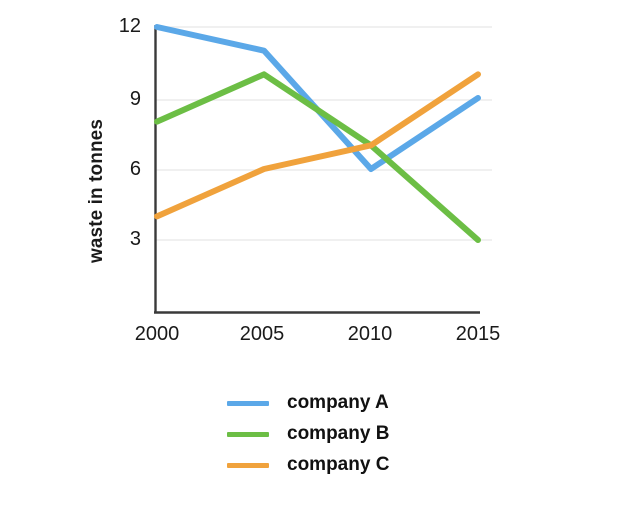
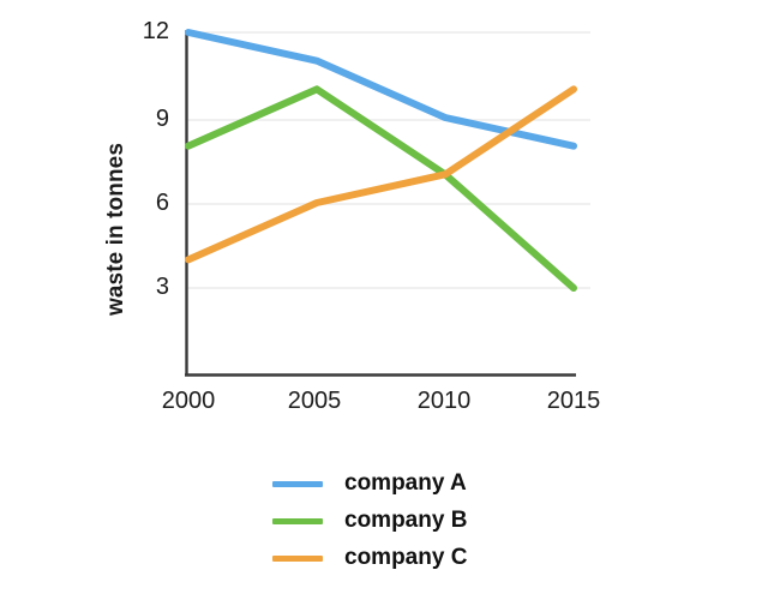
company A/2010: 6 -> 9
company A/2015: 9 -> 8
